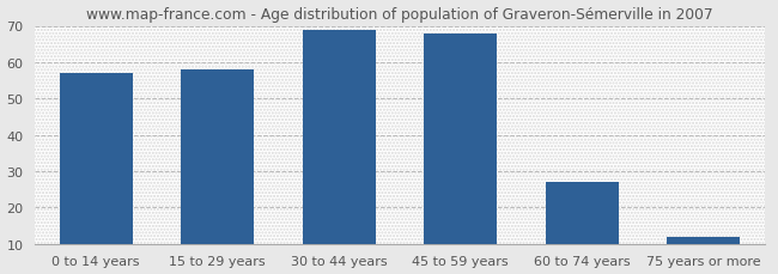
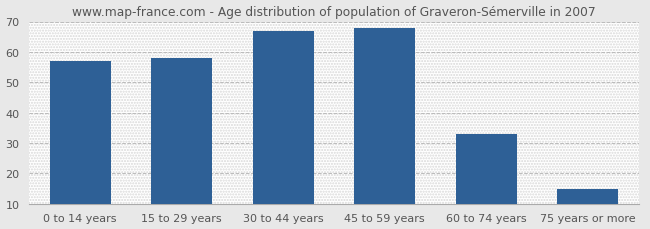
30 to 44 years: 69 -> 67
60 to 74 years: 27 -> 33
75 years or more: 12 -> 15
